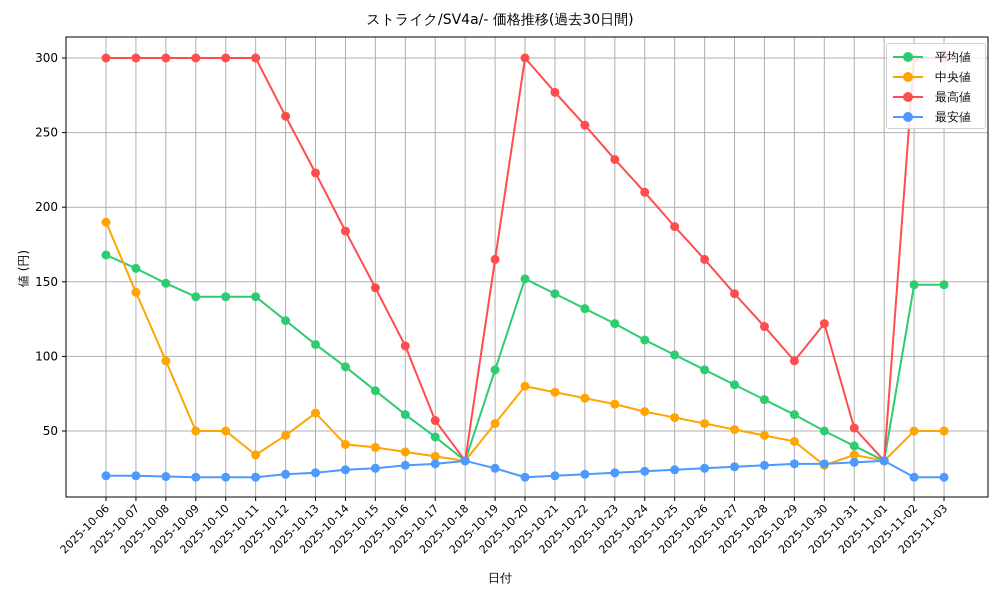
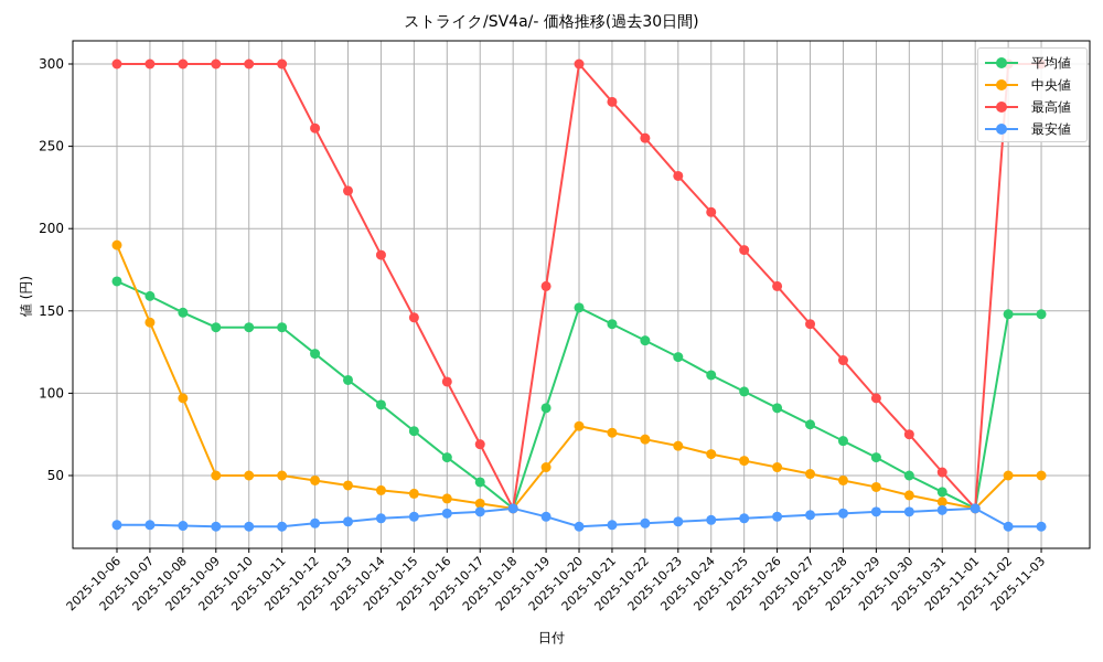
中央値/2025-10-11: 34 -> 50
中央値/2025-10-13: 62 -> 44
最高値/2025-10-17: 57 -> 69
中央値/2025-10-30: 27 -> 38
最高値/2025-10-30: 122 -> 75
